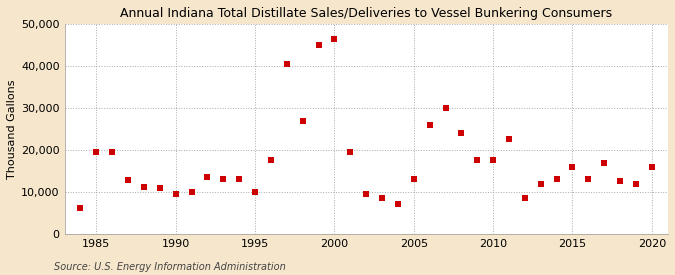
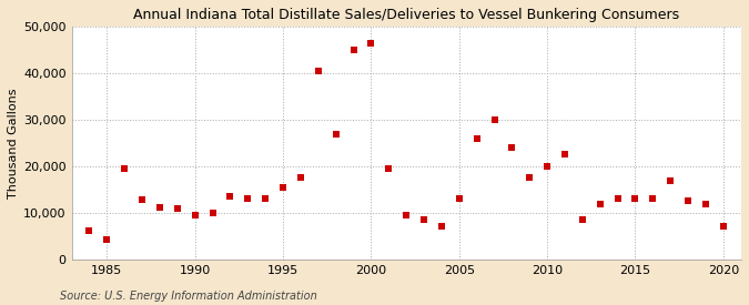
1985: 19,500 -> 4,200
1995: 10,000 -> 15,500
2010: 17,500 -> 20,000
2015: 16,000 -> 13,000
2020: 16,000 -> 7,200
